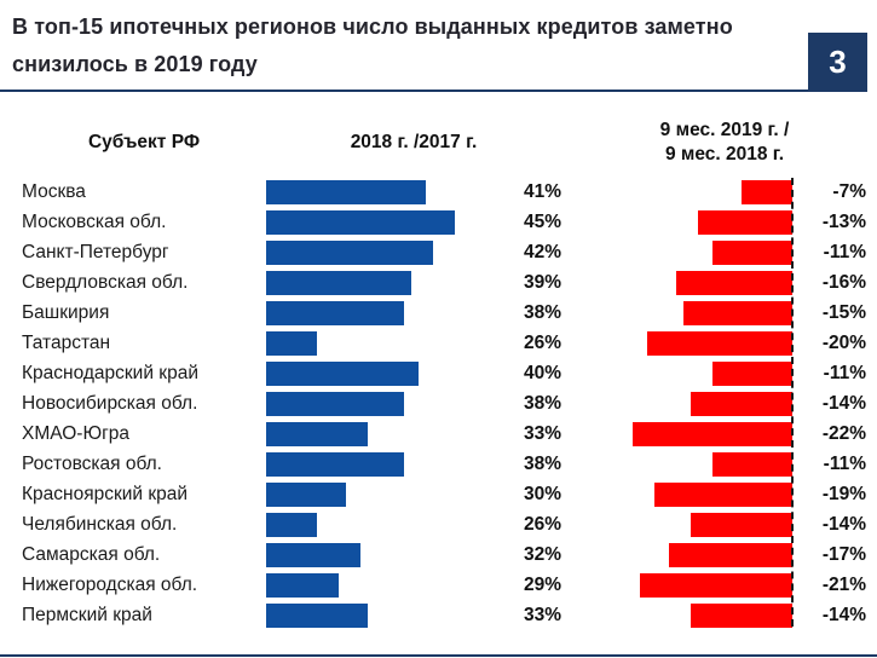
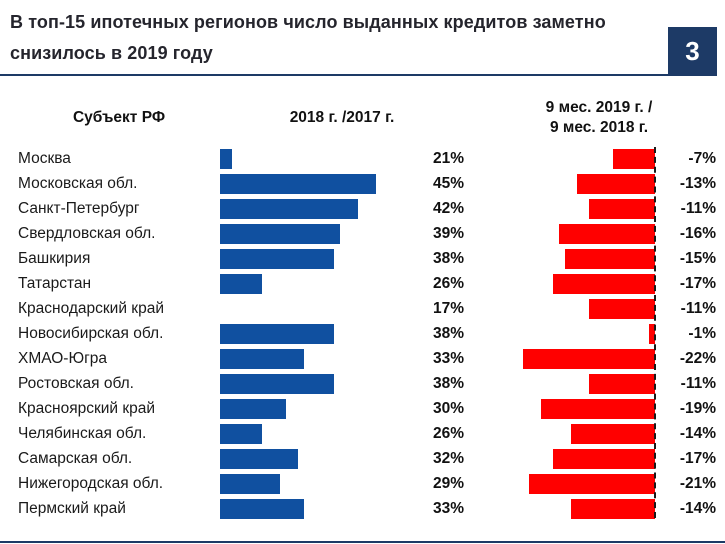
2018 г. /2017 г./Москва: 41% -> 21%
9 мес. 2019 г. / 9 мес. 2018 г./Татарстан: -20% -> -17%
2018 г. /2017 г./Краснодарский край: 40% -> 17%
9 мес. 2019 г. / 9 мес. 2018 г./Новосибирская обл.: -14% -> -1%
